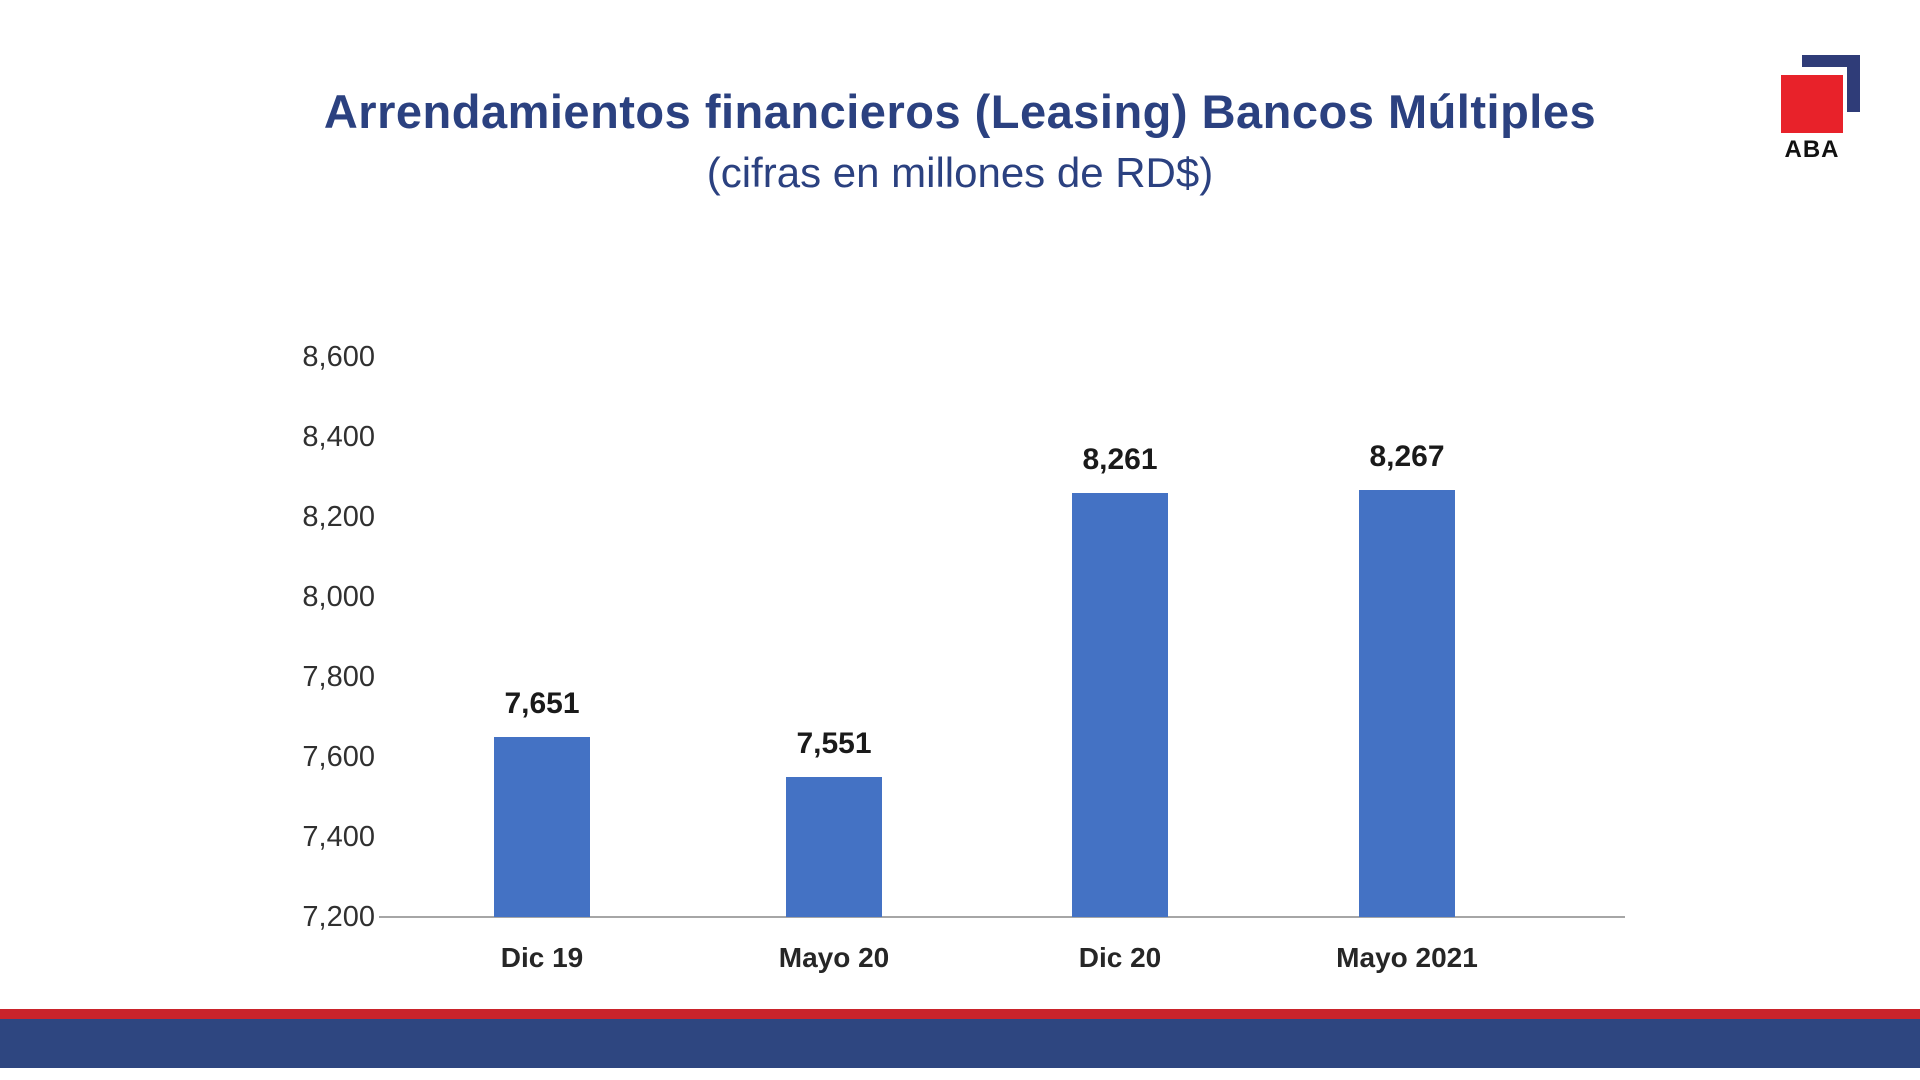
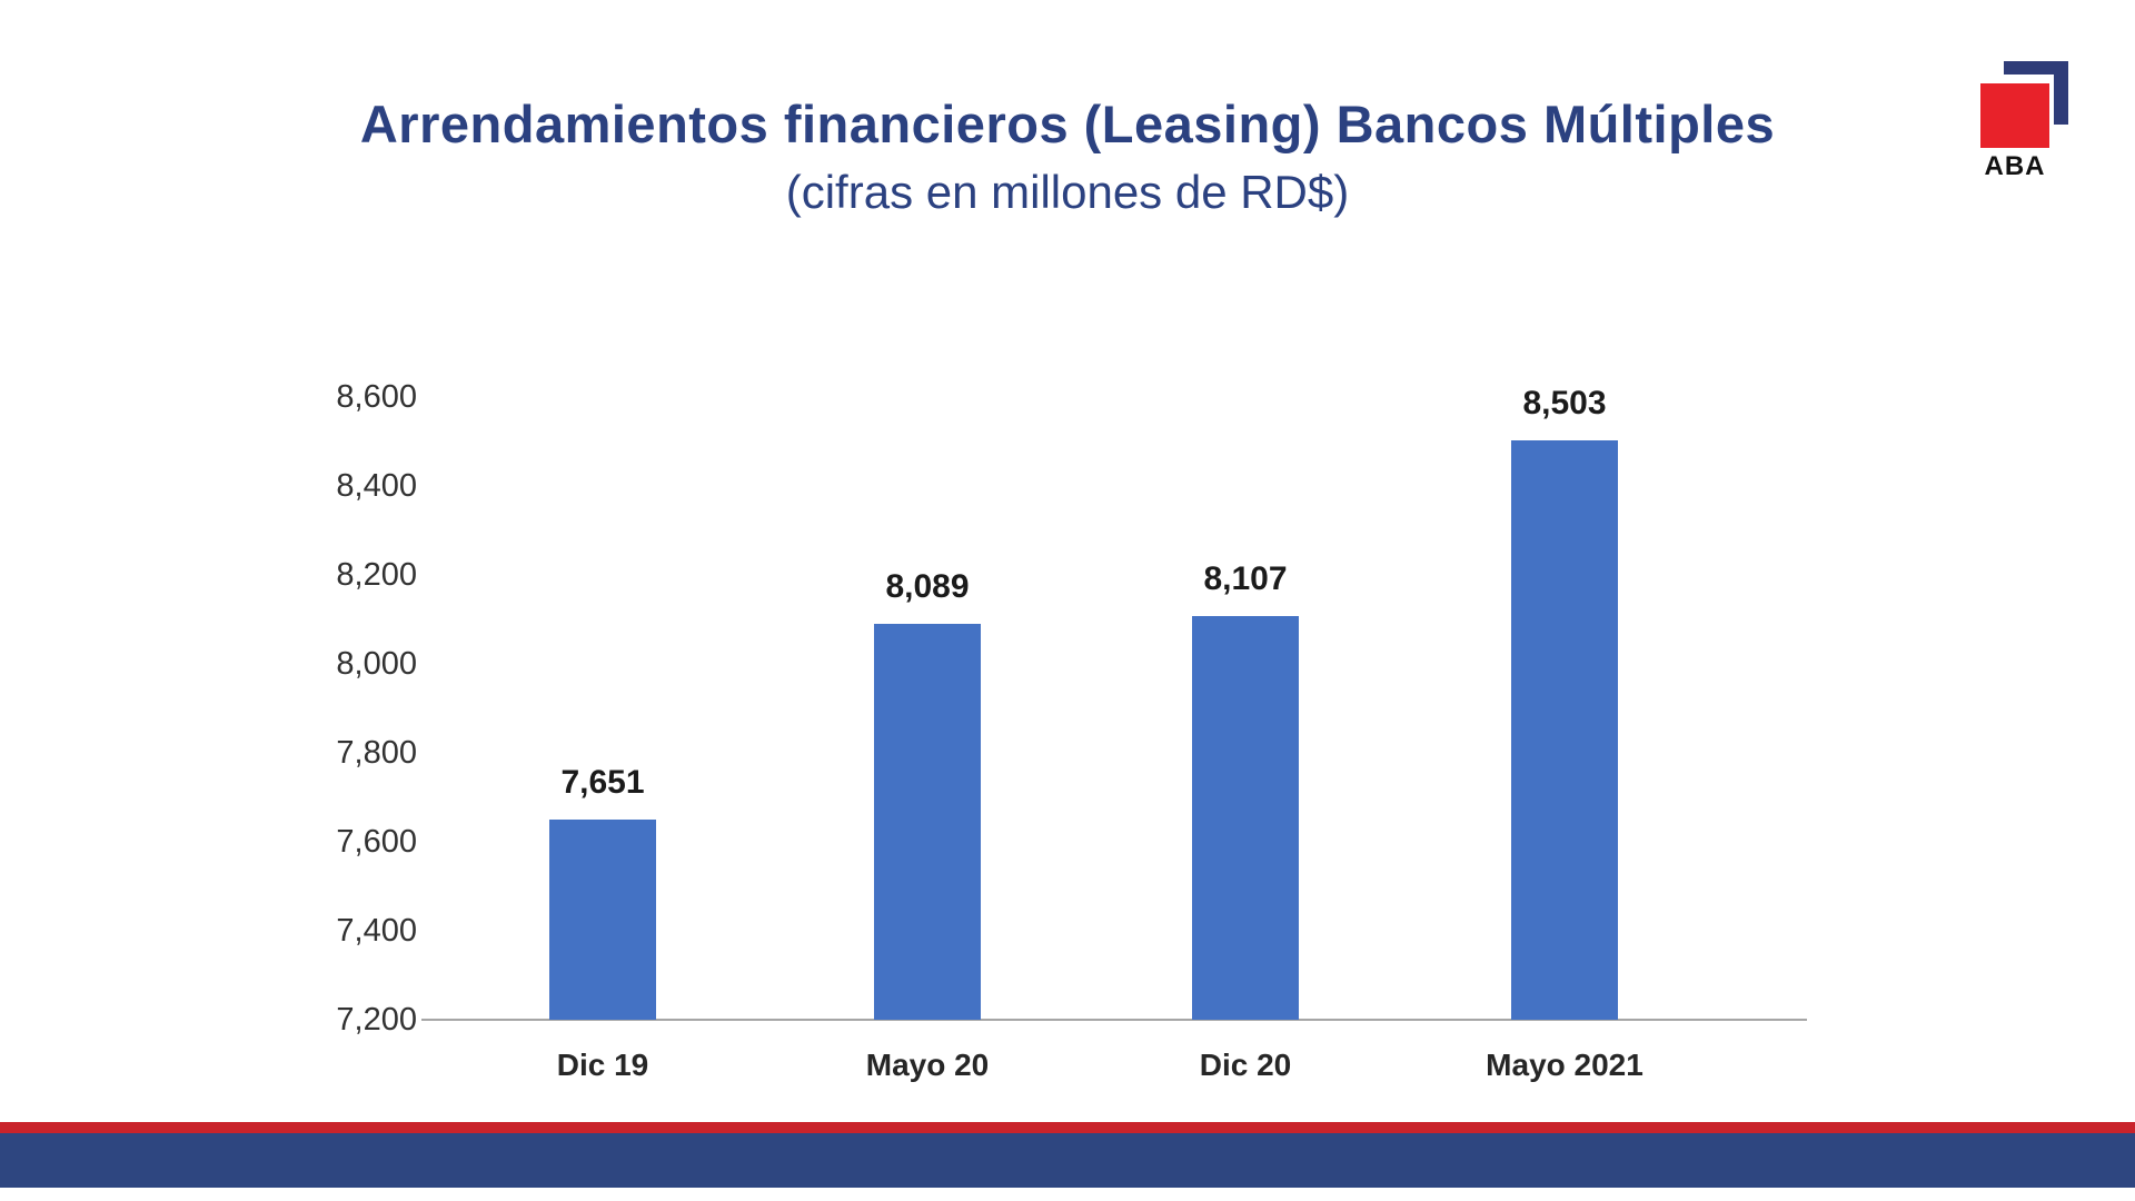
Mayo 20: 7,551 -> 8,089
Dic 20: 8,261 -> 8,107
Mayo 2021: 8,267 -> 8,503
